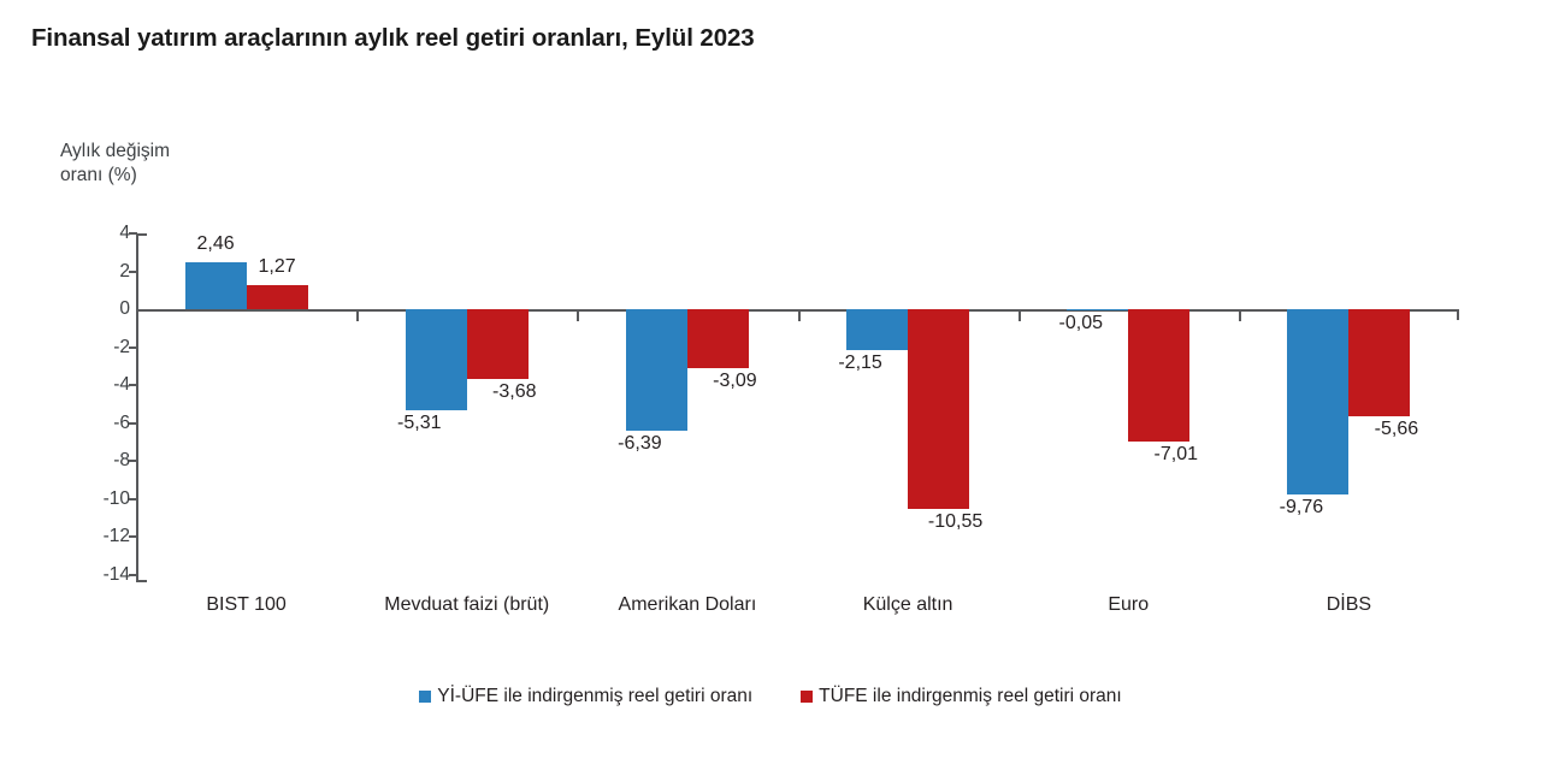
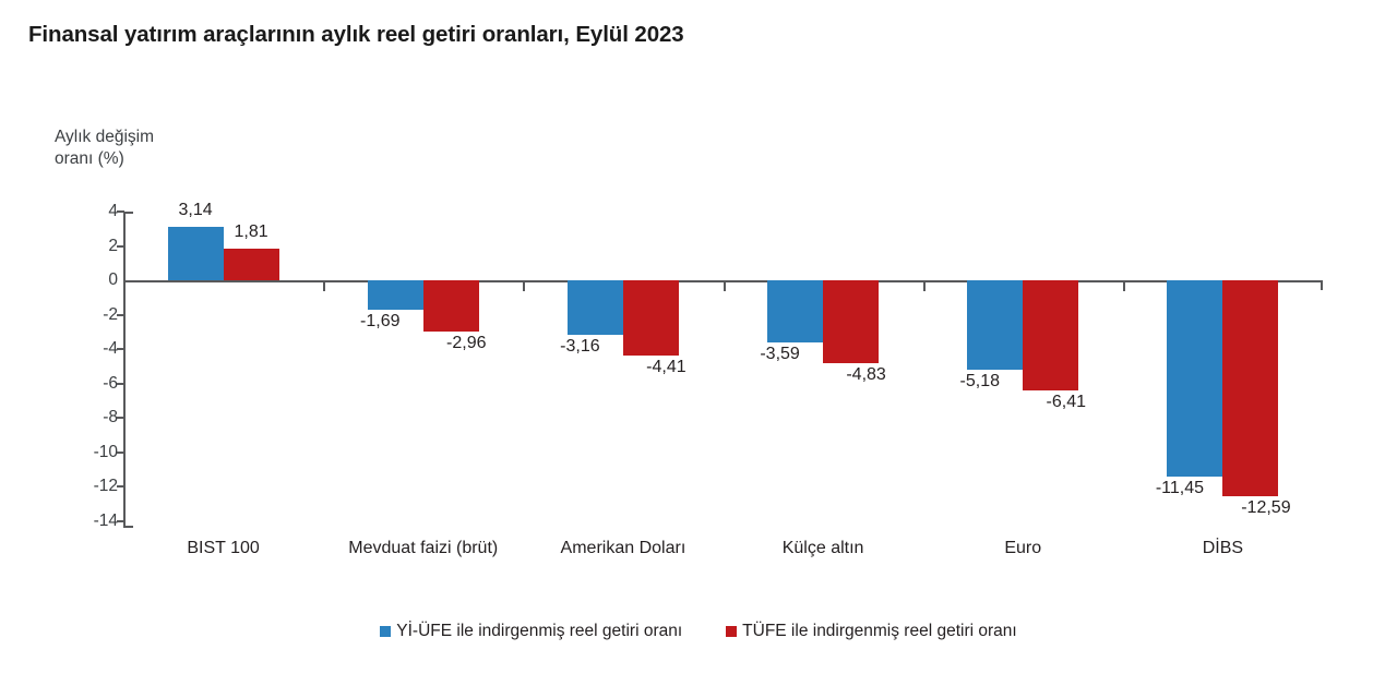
Yİ-ÜFE ile indirgenmiş reel getiri oranı/BIST 100: 2,46 -> 3,14
TÜFE ile indirgenmiş reel getiri oranı/BIST 100: 1,27 -> 1,81
Yİ-ÜFE ile indirgenmiş reel getiri oranı/Mevduat faizi (brüt): -5,31 -> -1,69
TÜFE ile indirgenmiş reel getiri oranı/Mevduat faizi (brüt): -3,68 -> -2,96
Yİ-ÜFE ile indirgenmiş reel getiri oranı/Amerikan Doları: -6,39 -> -3,16
TÜFE ile indirgenmiş reel getiri oranı/Amerikan Doları: -3,09 -> -4,41
Yİ-ÜFE ile indirgenmiş reel getiri oranı/Külçe altın: -2,15 -> -3,59
TÜFE ile indirgenmiş reel getiri oranı/Külçe altın: -10,55 -> -4,83
Yİ-ÜFE ile indirgenmiş reel getiri oranı/Euro: -0,05 -> -5,18
TÜFE ile indirgenmiş reel getiri oranı/Euro: -7,01 -> -6,41
Yİ-ÜFE ile indirgenmiş reel getiri oranı/DİBS: -9,76 -> -11,45
TÜFE ile indirgenmiş reel getiri oranı/DİBS: -5,66 -> -12,59
